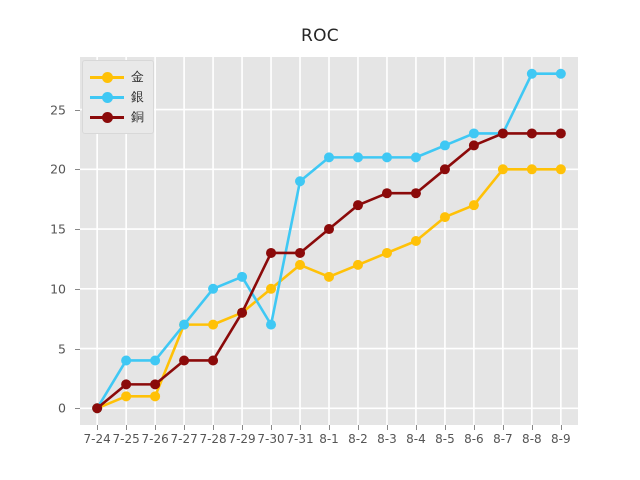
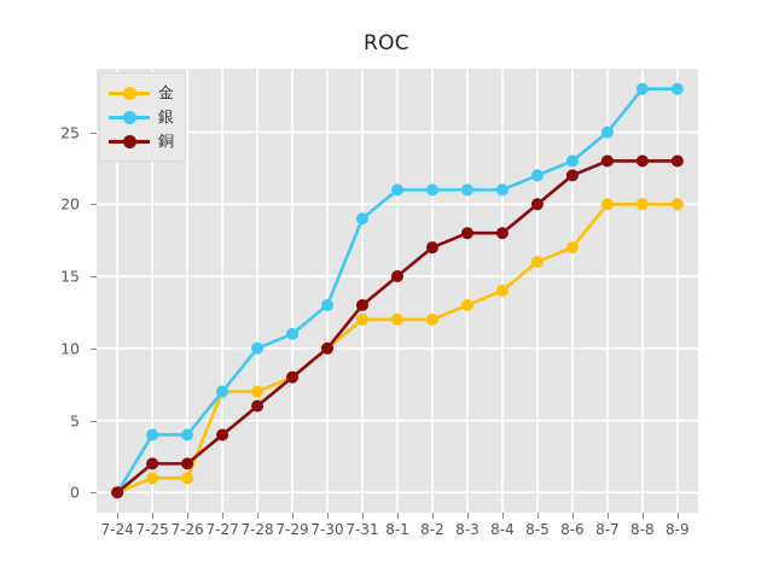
銅/7-28: 4 -> 6
銀/7-30: 7 -> 13
銅/7-30: 13 -> 10
金/8-1: 11 -> 12
銀/8-7: 23 -> 25
